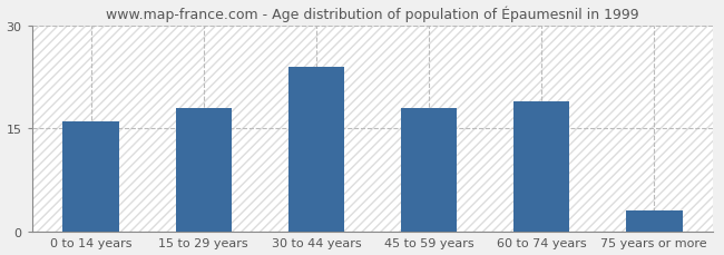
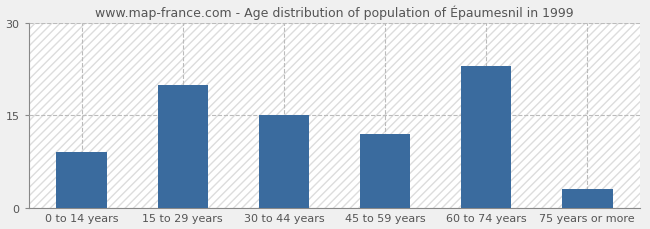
0 to 14 years: 16 -> 9
15 to 29 years: 18 -> 20
30 to 44 years: 24 -> 15
45 to 59 years: 18 -> 12
60 to 74 years: 19 -> 23
